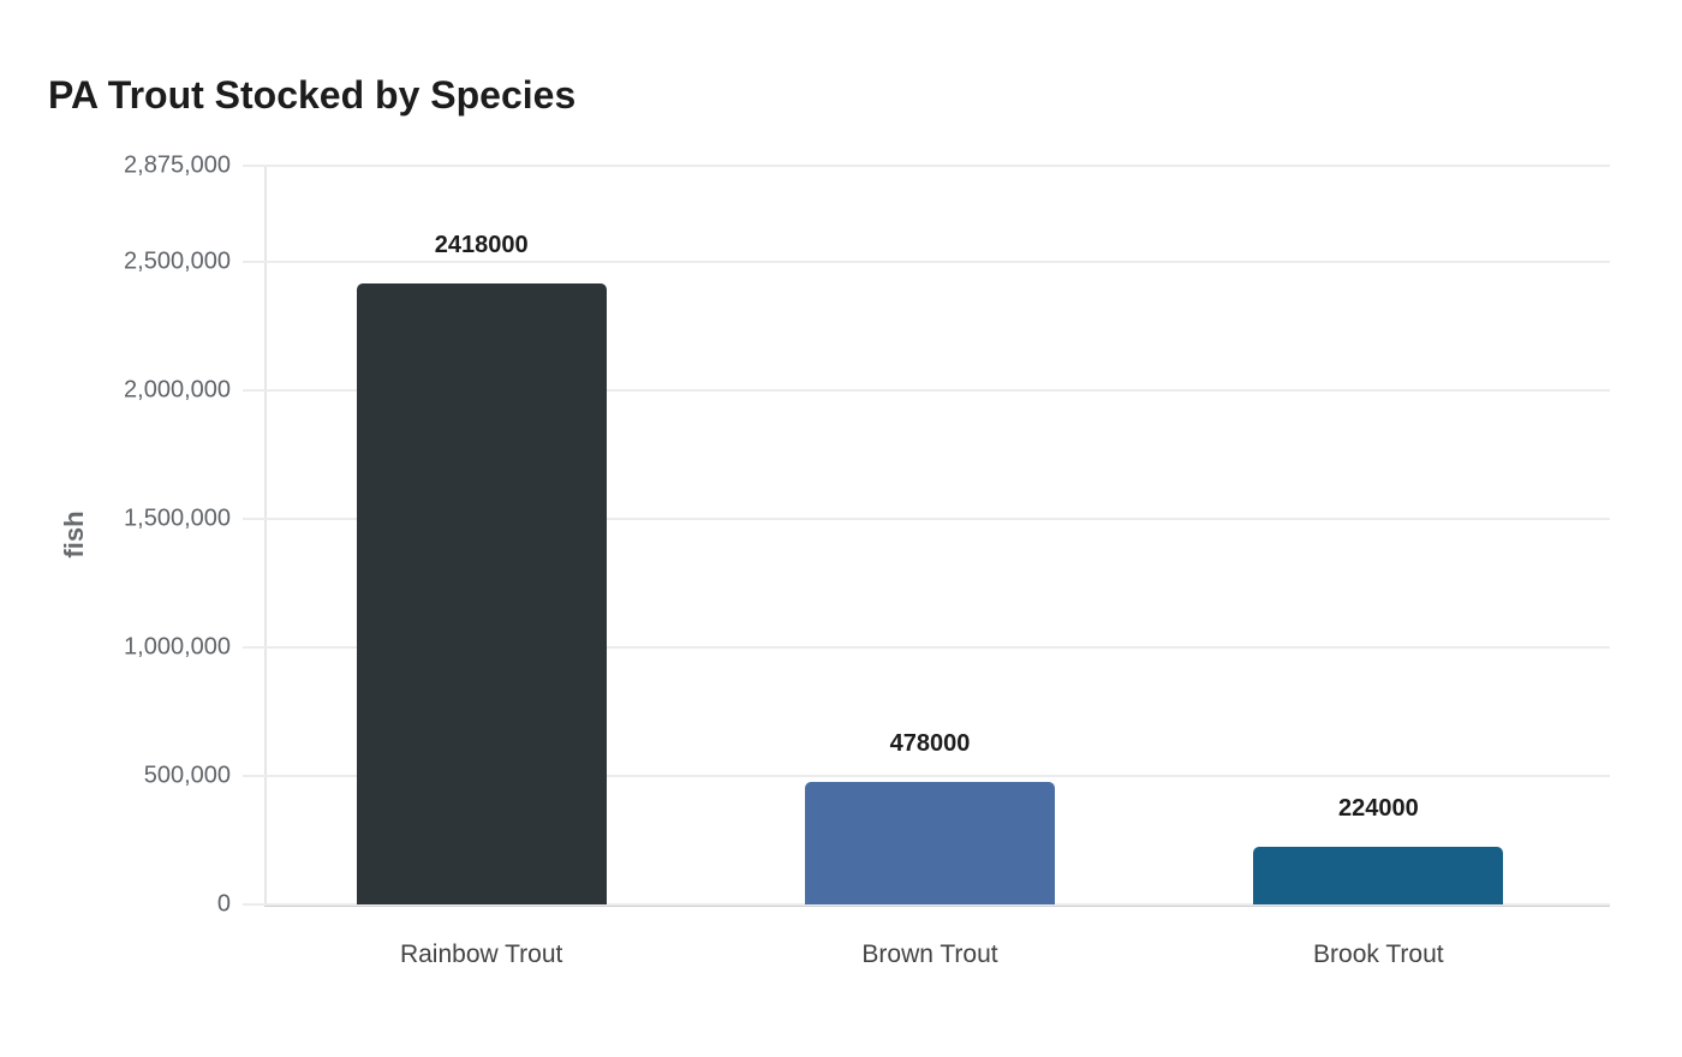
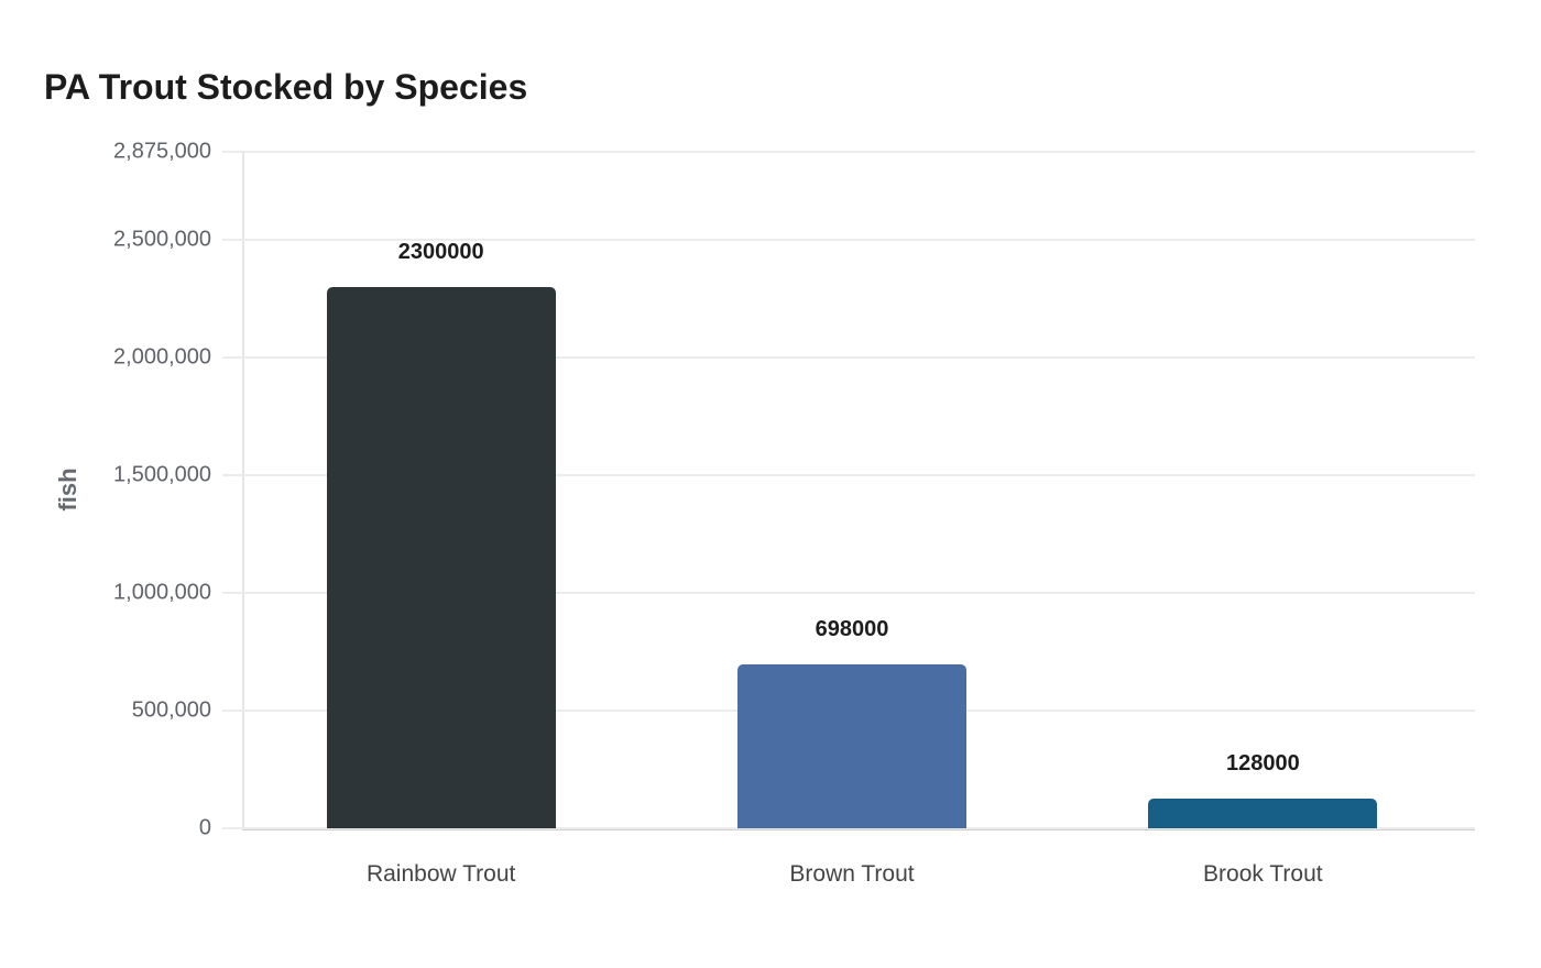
Rainbow Trout: 2418000 -> 2300000
Brown Trout: 478000 -> 698000
Brook Trout: 224000 -> 128000
